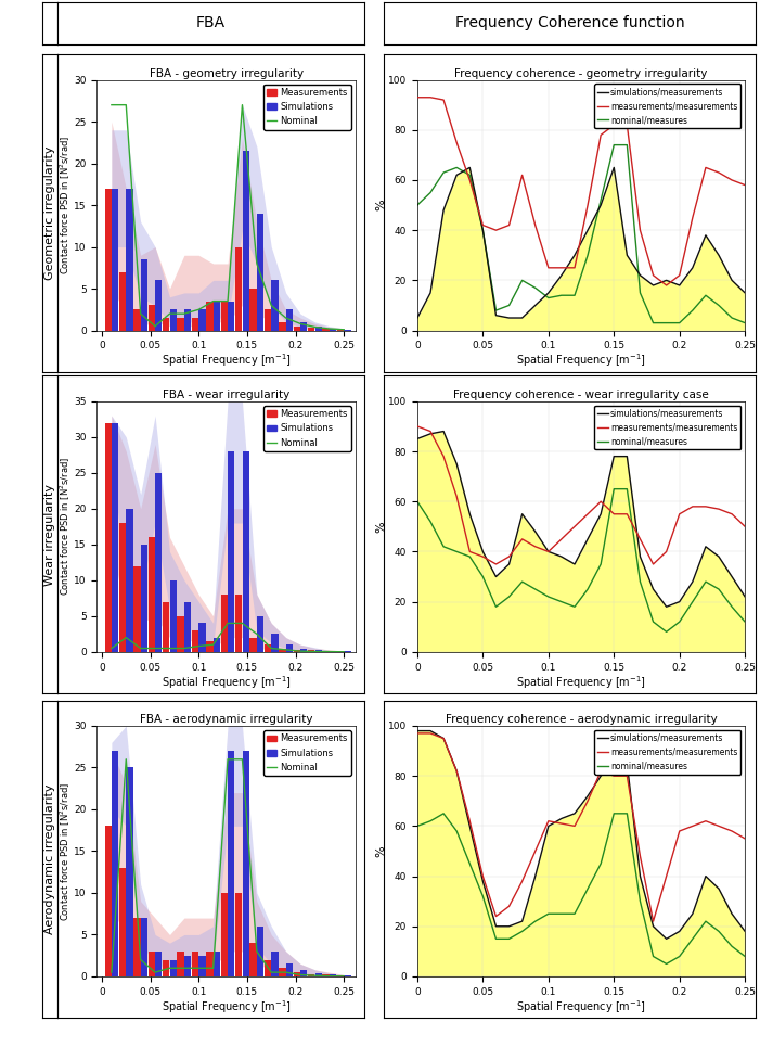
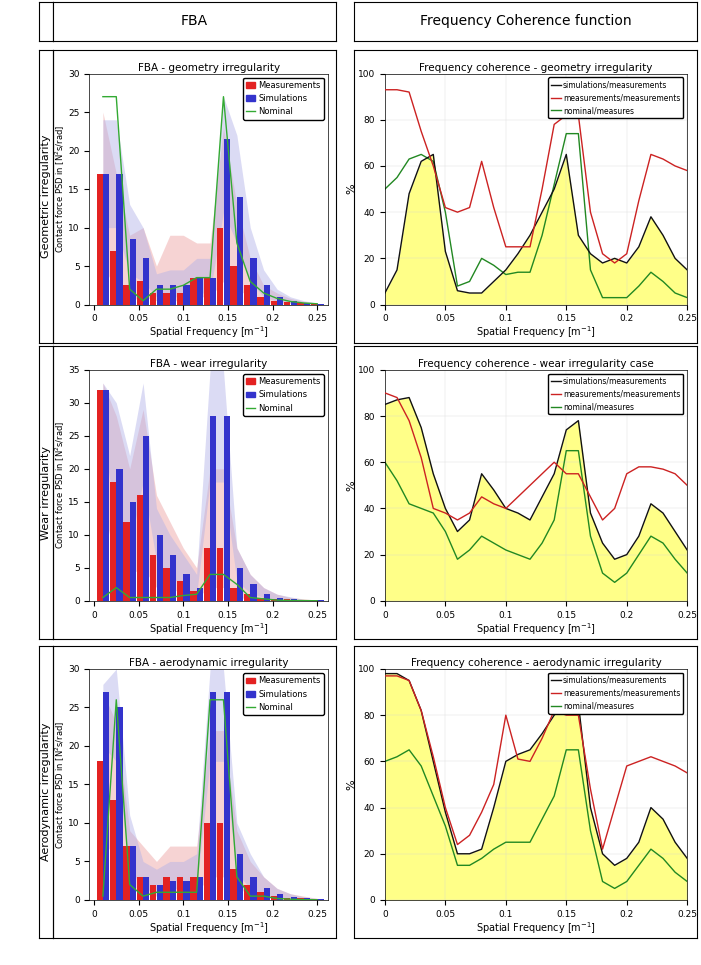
Frequency coherence - geometry irregularity/simulations/measurements/0.05: 40 -> 23
Frequency coherence - wear irregularity case/simulations/measurements/0.15: 78 -> 74
Frequency coherence - aerodynamic irregularity/measurements/measurements/0.1: 62 -> 80
